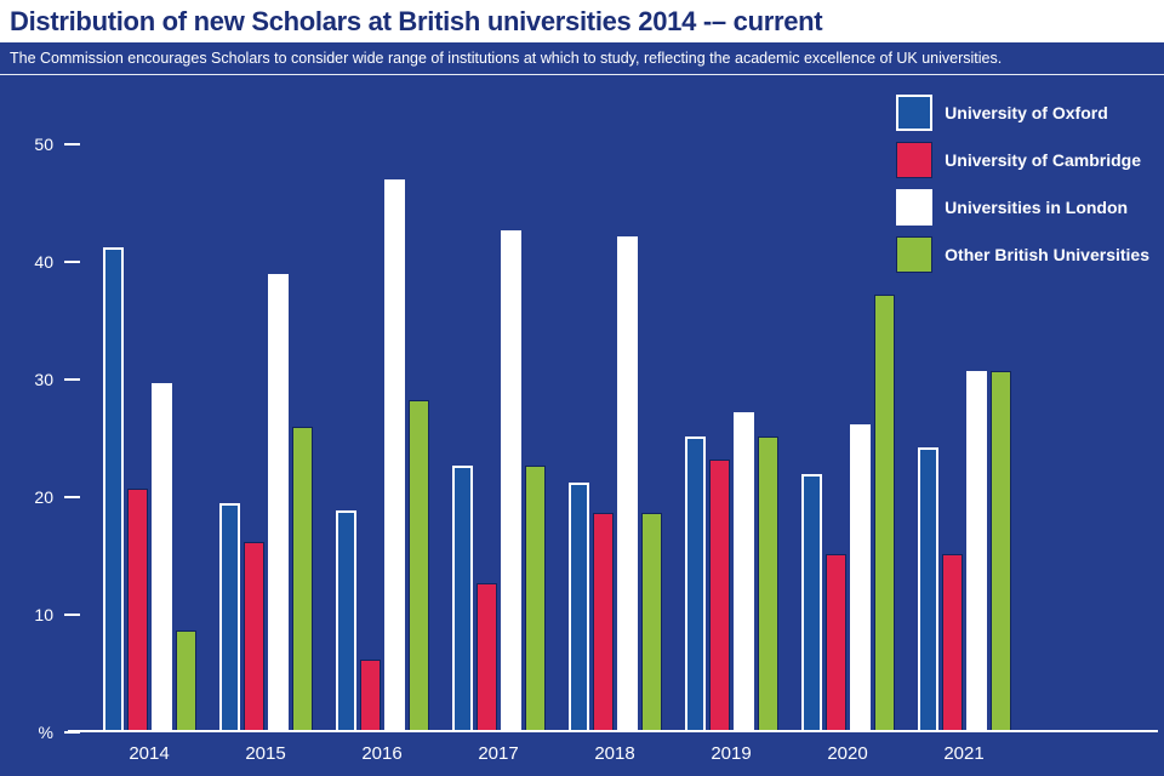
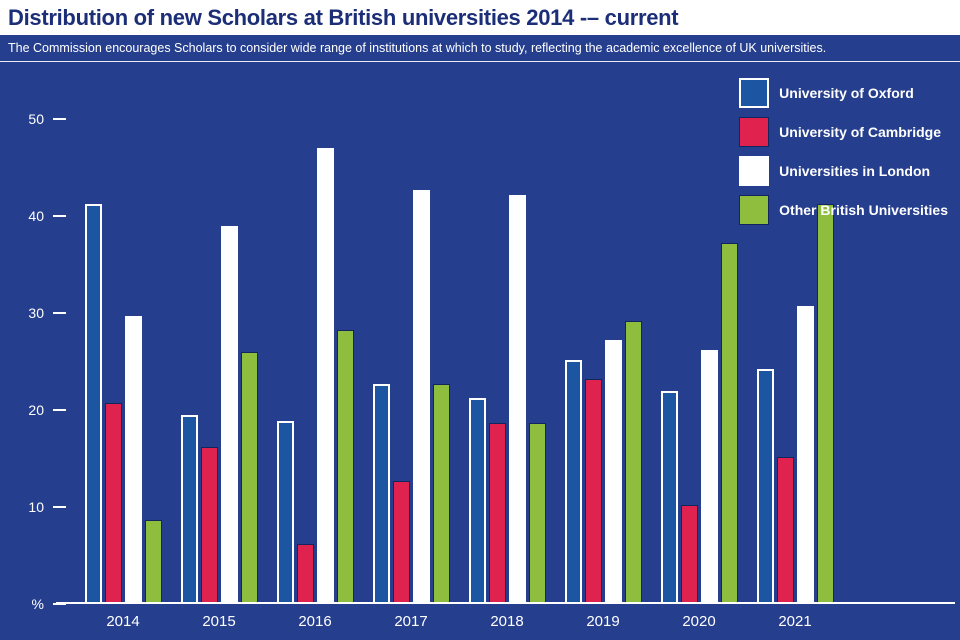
Other British Universities/2019: 25 -> 29
University of Cambridge/2020: 15 -> 10
Other British Universities/2021: 30 -> 41
